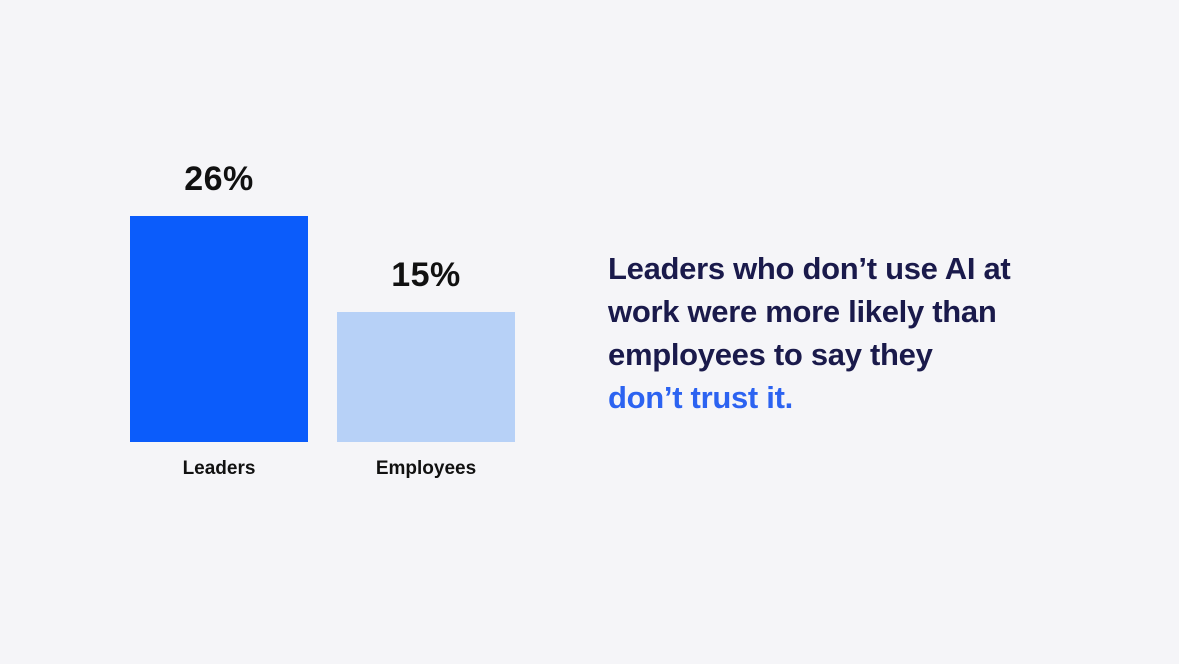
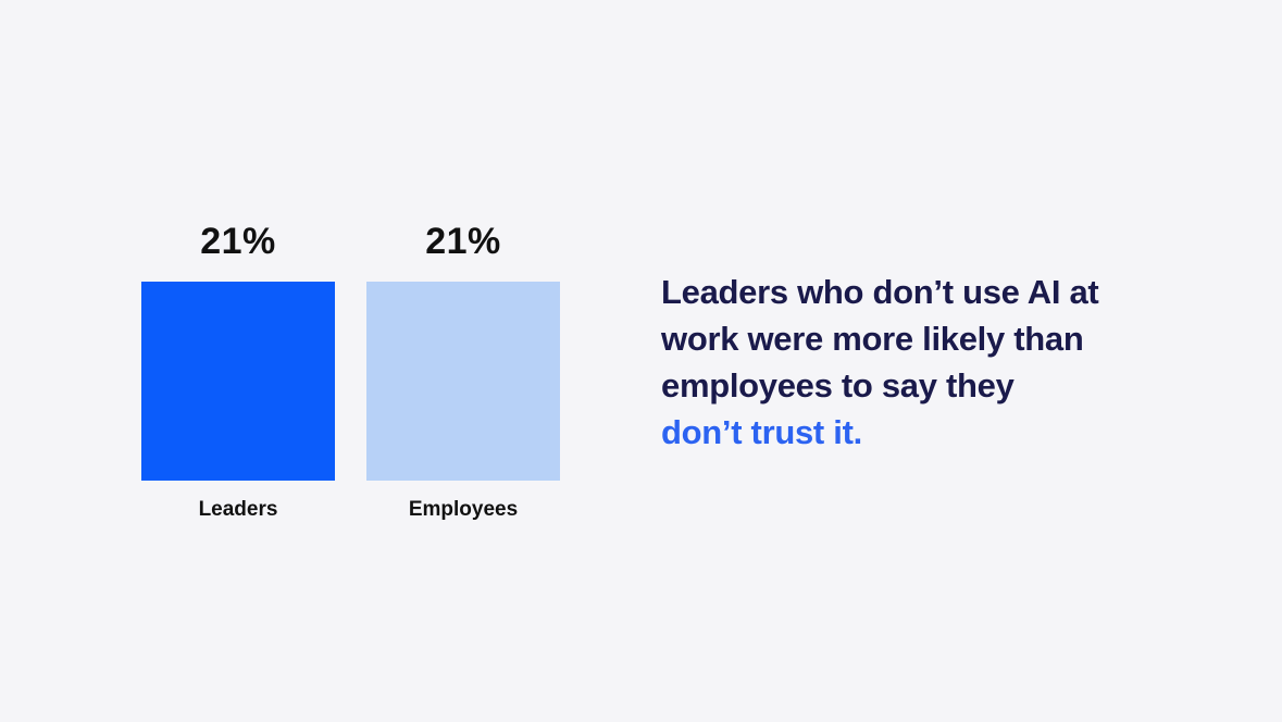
Leaders: 26% -> 21%
Employees: 15% -> 21%
